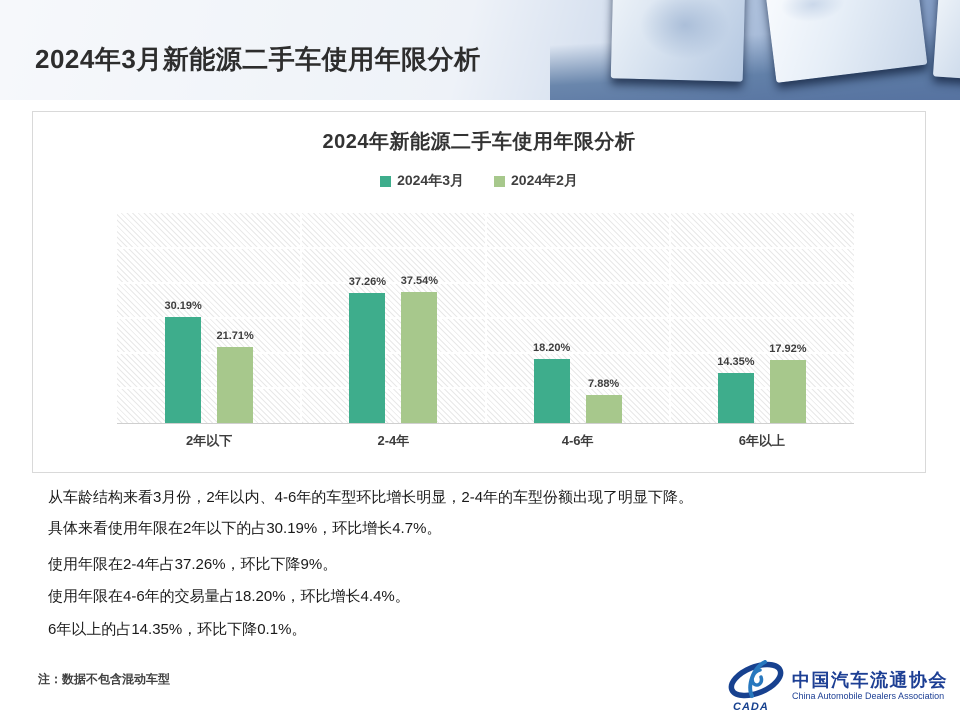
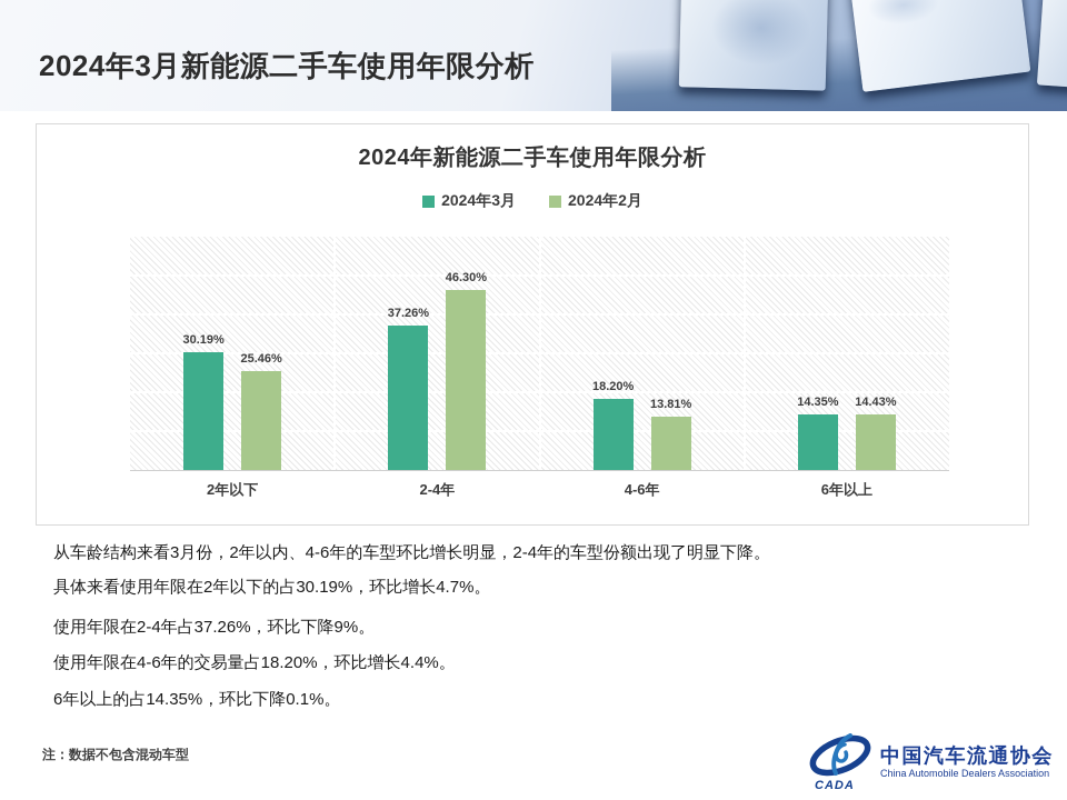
2024年2月/2年以下: 21.71% -> 25.46%
2024年2月/2-4年: 37.54% -> 46.30%
2024年2月/4-6年: 7.88% -> 13.81%
2024年2月/6年以上: 17.92% -> 14.43%
